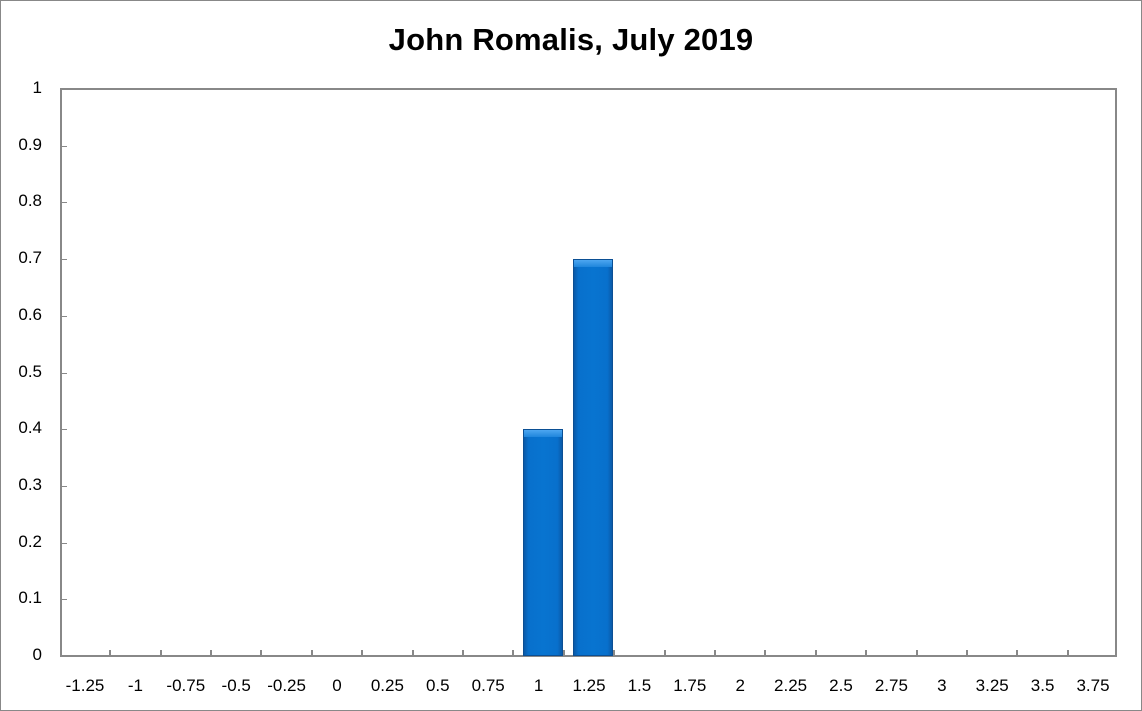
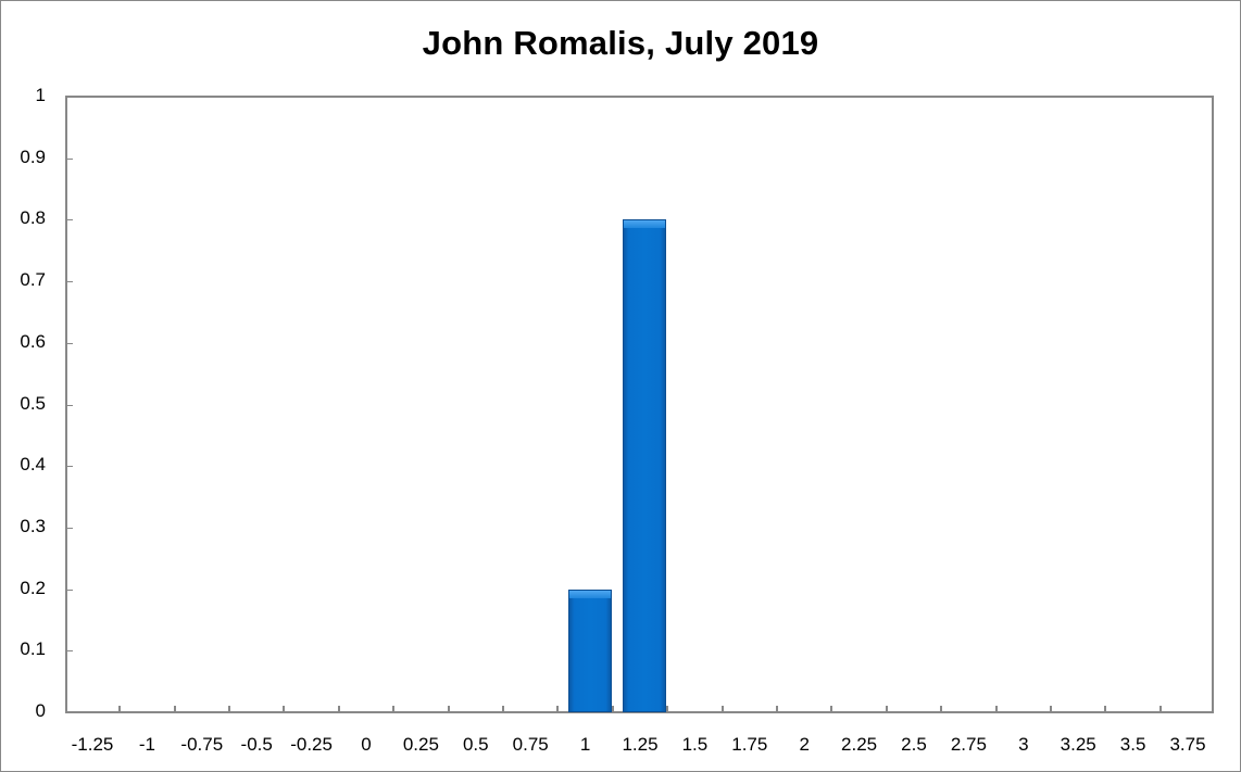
1: 0.4 -> 0.2
1.25: 0.7 -> 0.8
